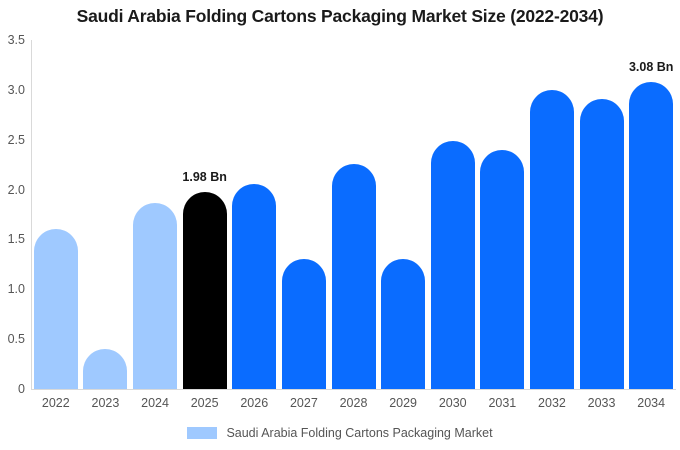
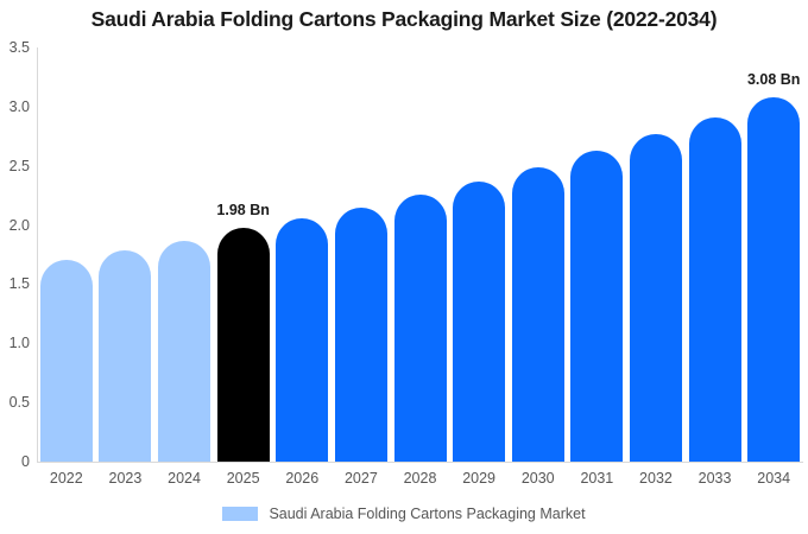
2022: 1.6 -> 1.7
2023: 0.4 -> 1.8
2027: 1.3 -> 2.1
2029: 1.3 -> 2.4
2031: 2.4 -> 2.6
2032: 3.0 -> 2.8
